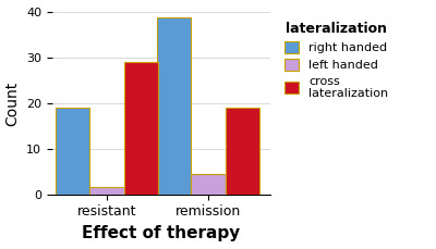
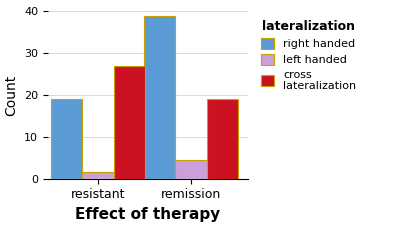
cross lateralization/resistant: 29 -> 27
